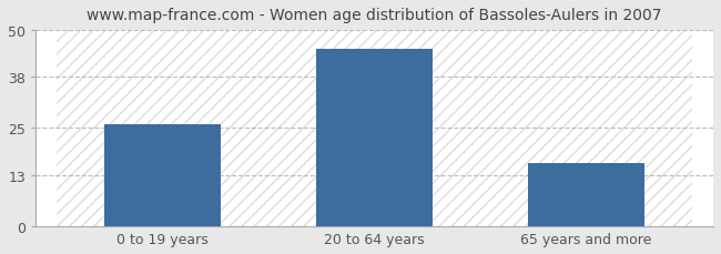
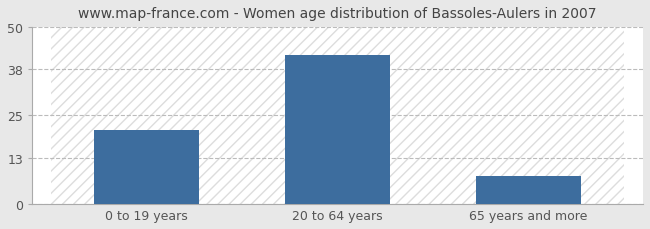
0 to 19 years: 26 -> 21
20 to 64 years: 45 -> 42
65 years and more: 16 -> 8
